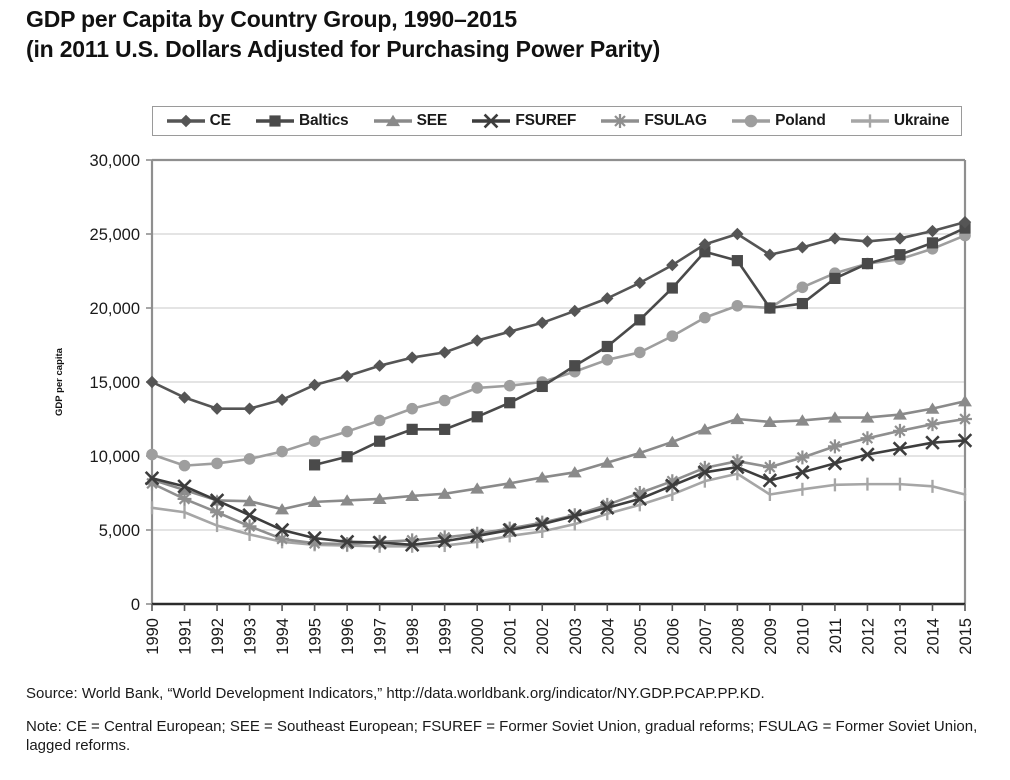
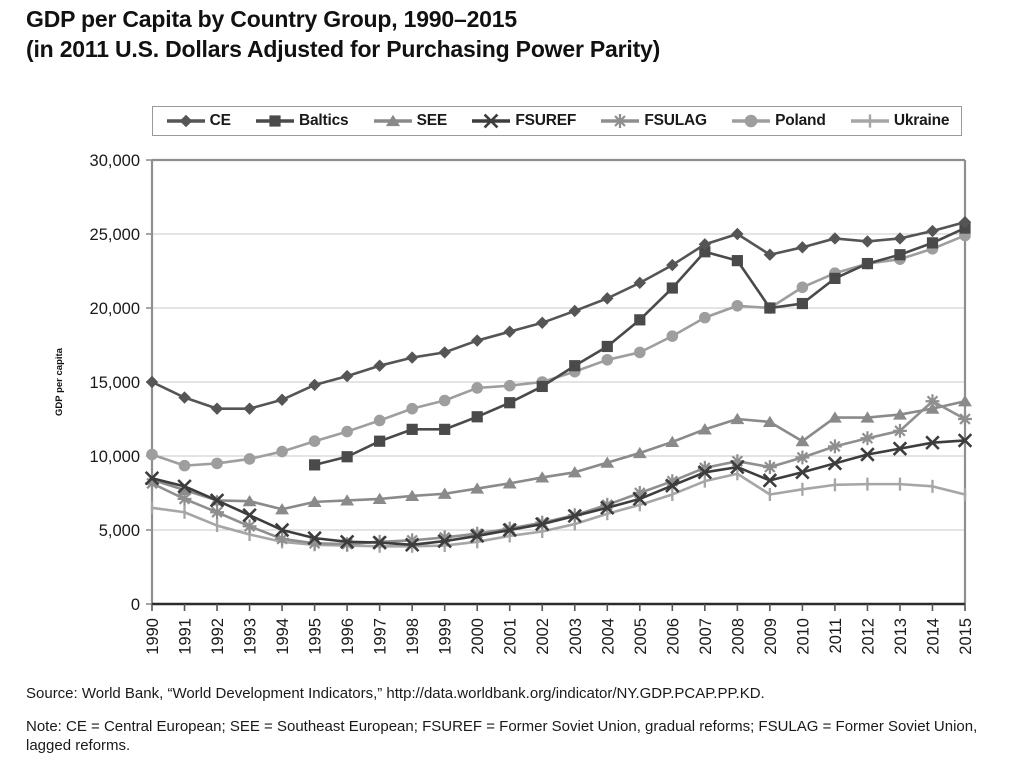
SEE/2010: 12400 -> 11000
FSULAG/2014: 12200 -> 13700
